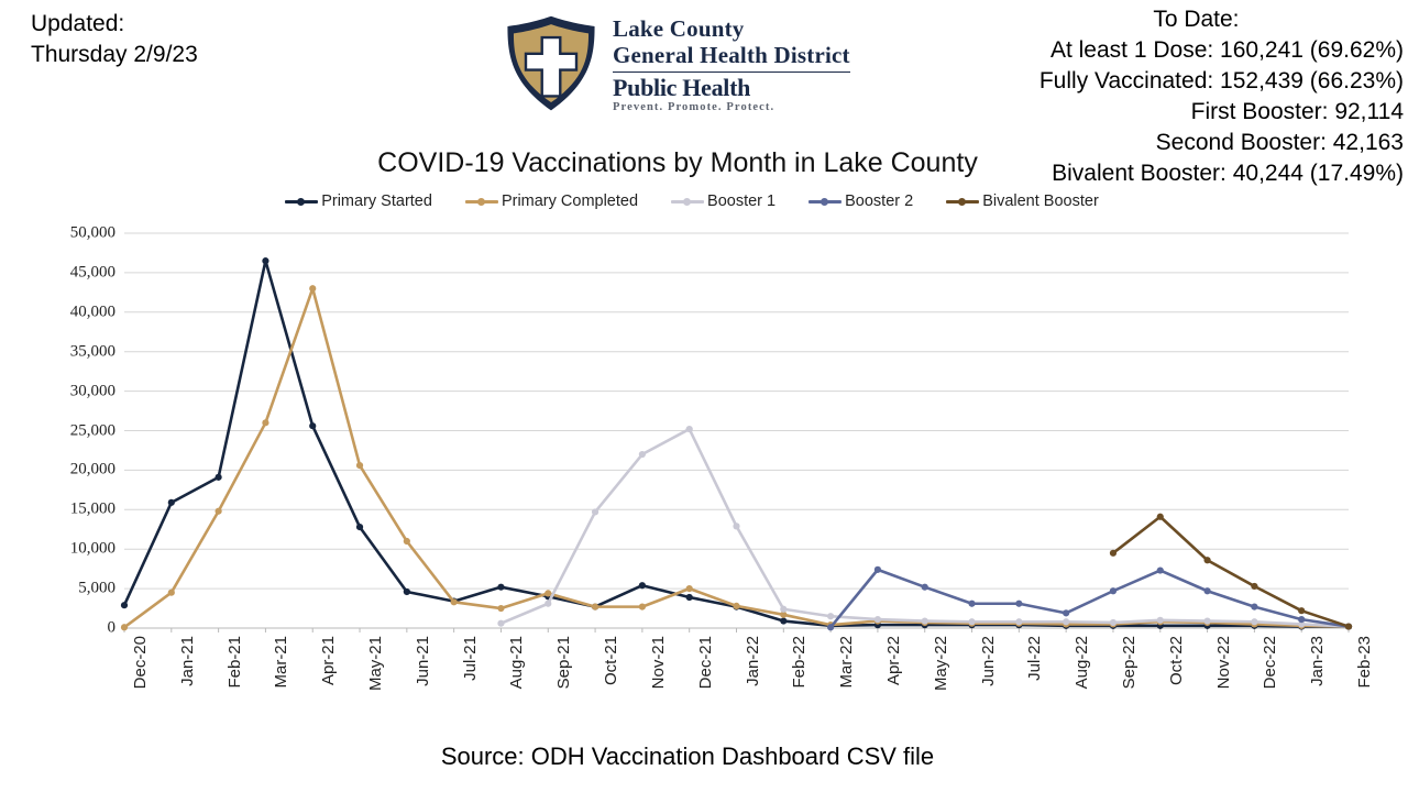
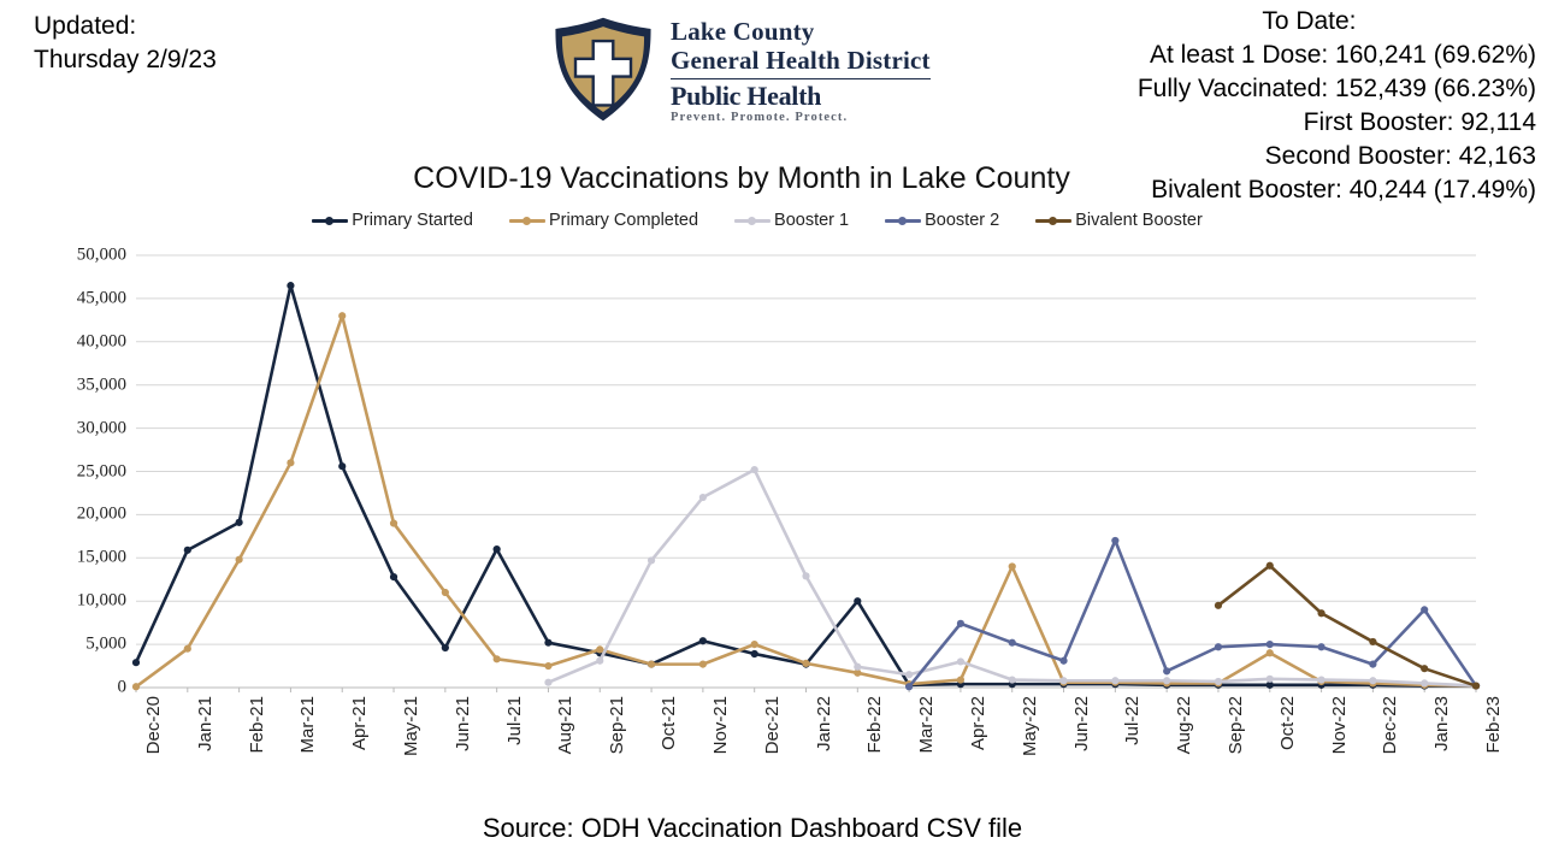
Primary Completed/May-21: 21000 -> 19000
Primary Started/Jul-21: 3000 -> 16000
Primary Started/Feb-22: 1000 -> 10000
Booster 1/Apr-22: 1000 -> 3000
Primary Completed/May-22: 1000 -> 14000
Booster 2/Jul-22: 3000 -> 17000
Primary Completed/Oct-22: 1000 -> 4000
Booster 2/Oct-22: 7000 -> 5000
Booster 2/Jan-23: 1000 -> 9000
